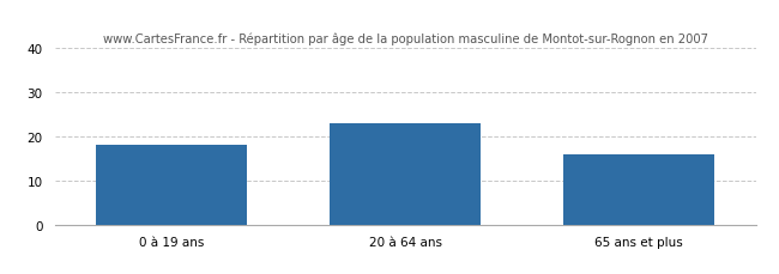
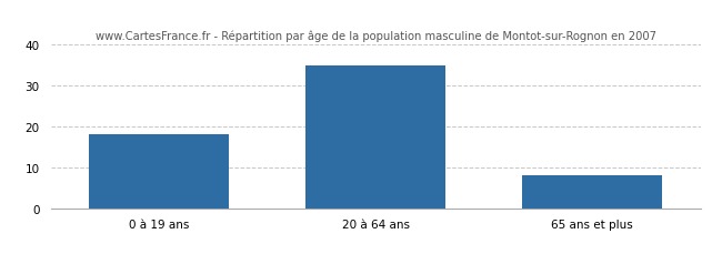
20 à 64 ans: 23 -> 35
65 ans et plus: 16 -> 8
